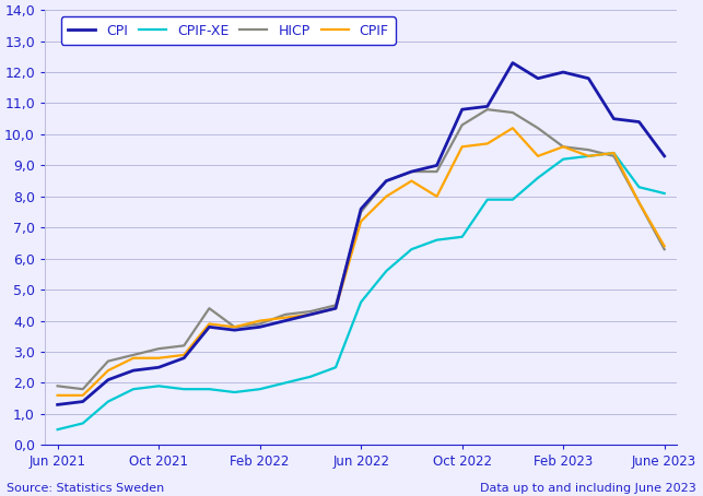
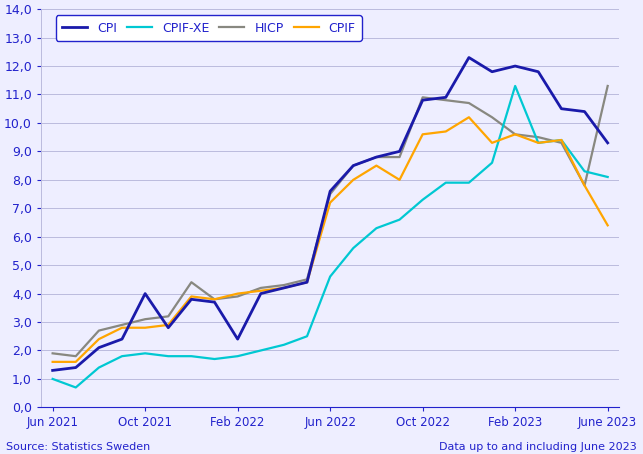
CPIF-XE/Jun 2021: 0,5 -> 1,0
CPI/Oct 2021: 2,5 -> 4,0
CPI/Feb 2022: 3,8 -> 2,4
CPIF-XE/Oct 2022: 6,7 -> 7,3
HICP/Oct 2022: 10,3 -> 10,9
CPIF-XE/Feb 2023: 9,2 -> 11,3
HICP/June 2023: 6,3 -> 11,3
